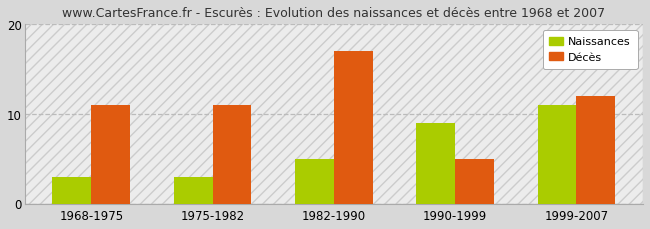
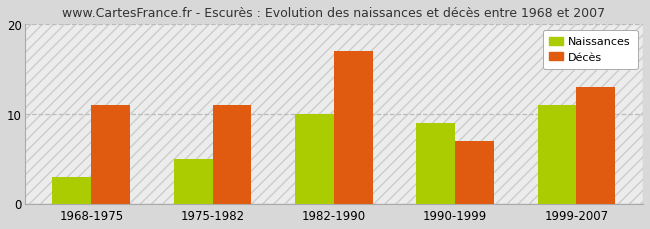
Naissances/1975-1982: 3 -> 5
Naissances/1982-1990: 5 -> 10
Décès/1990-1999: 5 -> 7
Décès/1999-2007: 12 -> 13
